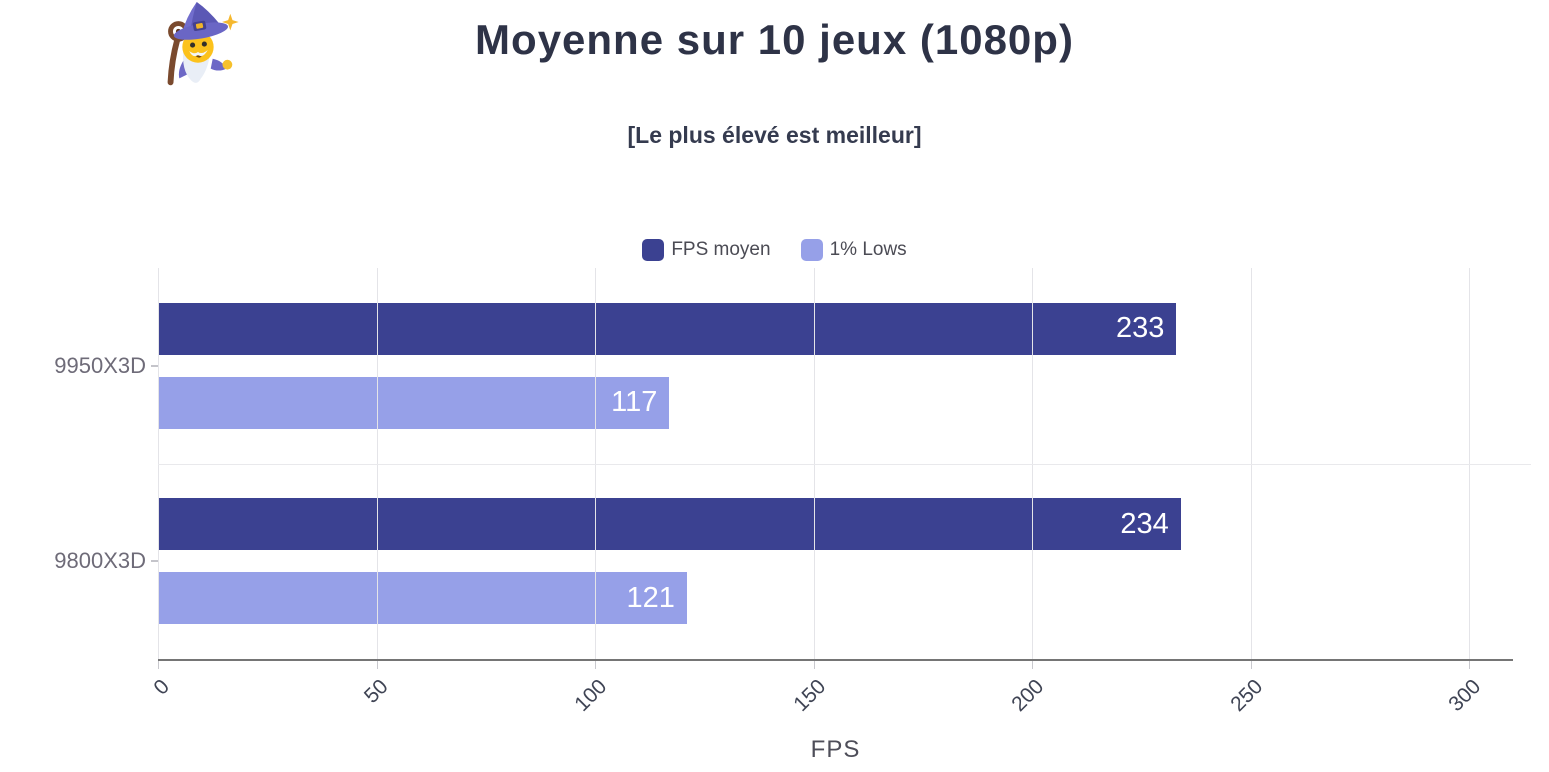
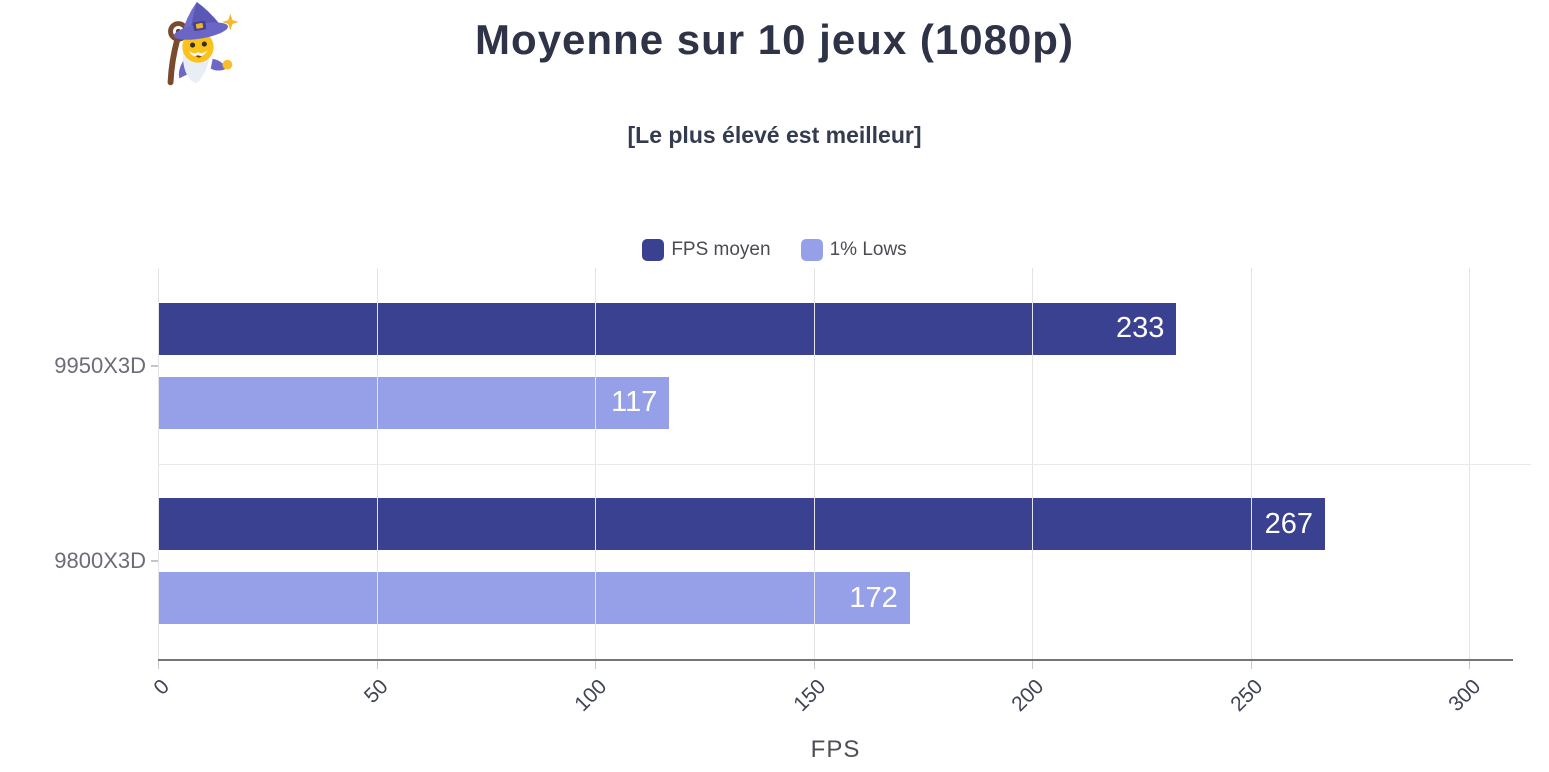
FPS moyen/9800X3D: 234 -> 267
1% Lows/9800X3D: 121 -> 172
